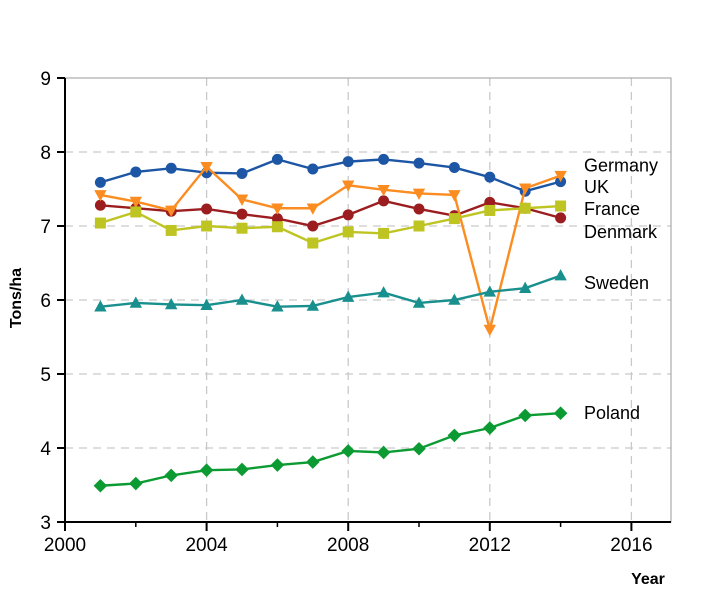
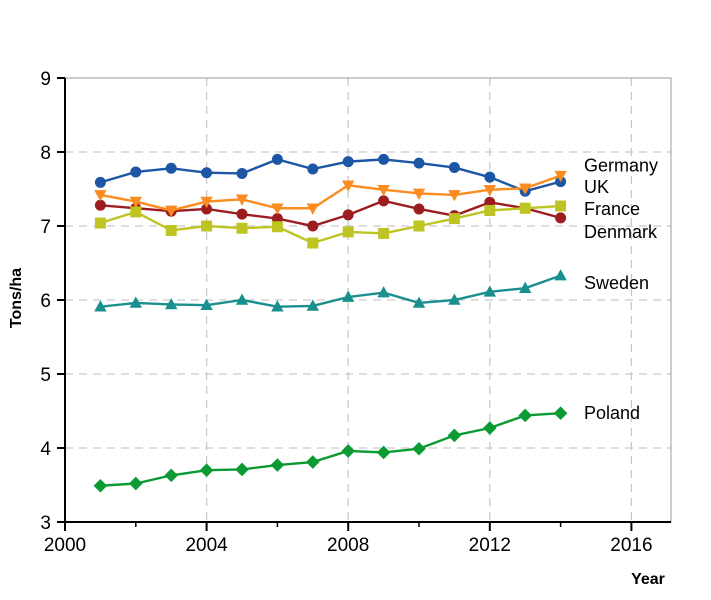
UK/2004: 7.8 -> 7.3
UK/2012: 5.6 -> 7.5
